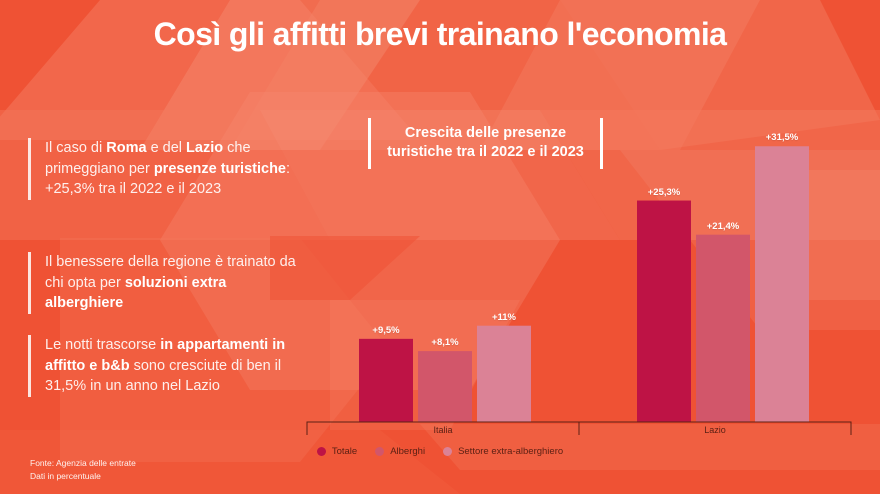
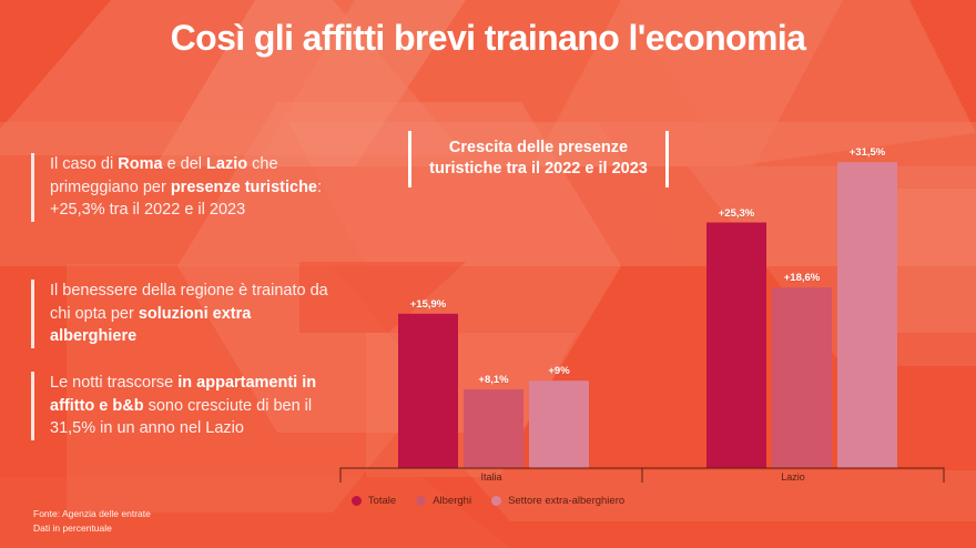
Totale/Italia: +9,5% -> +15,9%
Settore extra-alberghiero/Italia: +11% -> +9%
Alberghi/Lazio: +21,4% -> +18,6%
